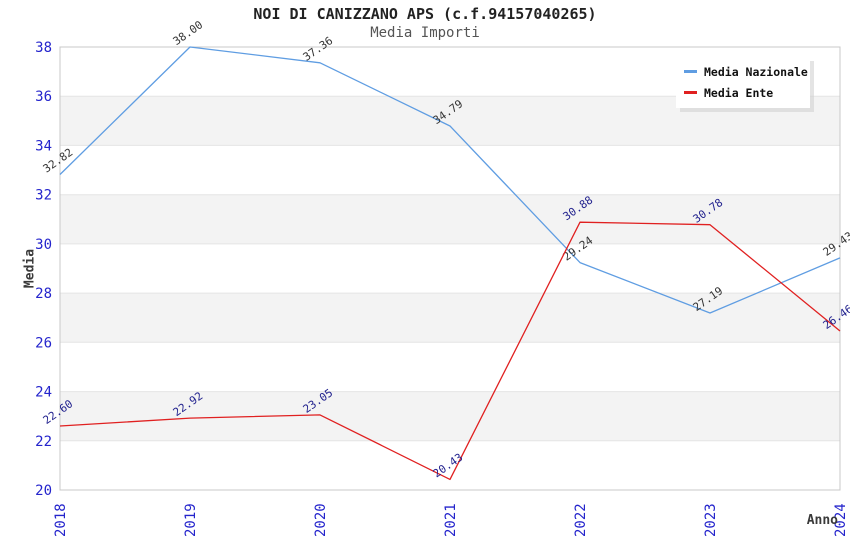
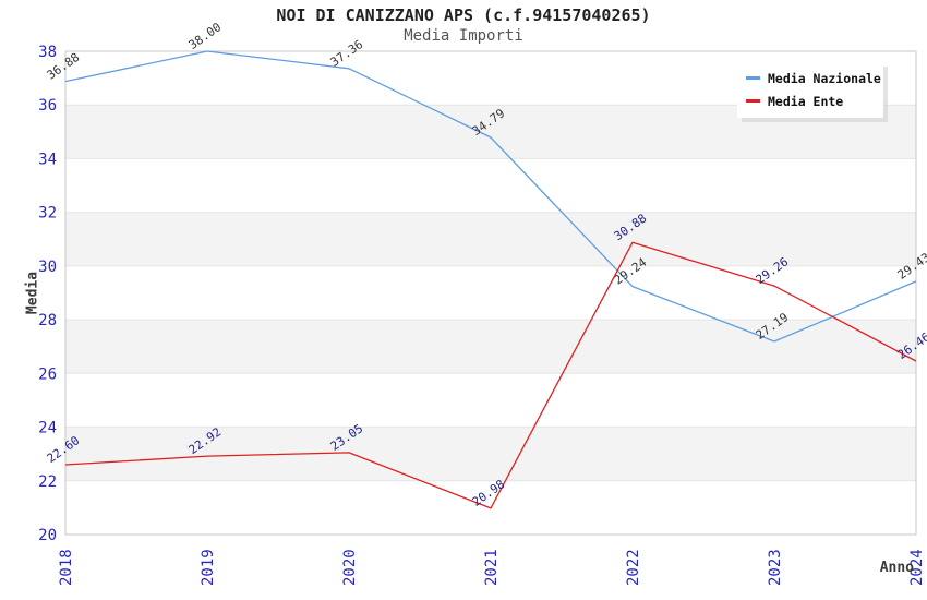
Media Nazionale/2018: 32.82 -> 36.88
Media Ente/2021: 20.43 -> 20.98
Media Ente/2023: 30.78 -> 29.26
